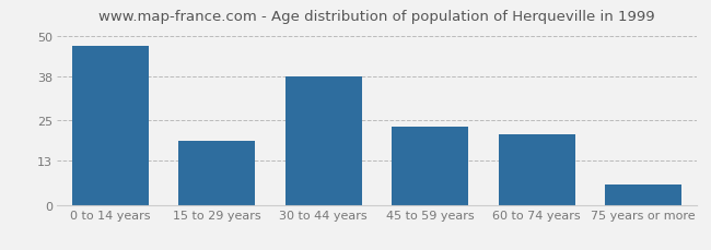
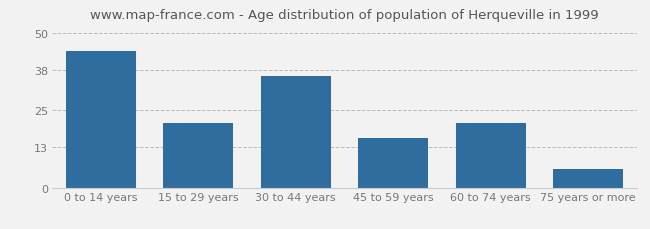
0 to 14 years: 47 -> 44
15 to 29 years: 19 -> 21
30 to 44 years: 38 -> 36
45 to 59 years: 23 -> 16
